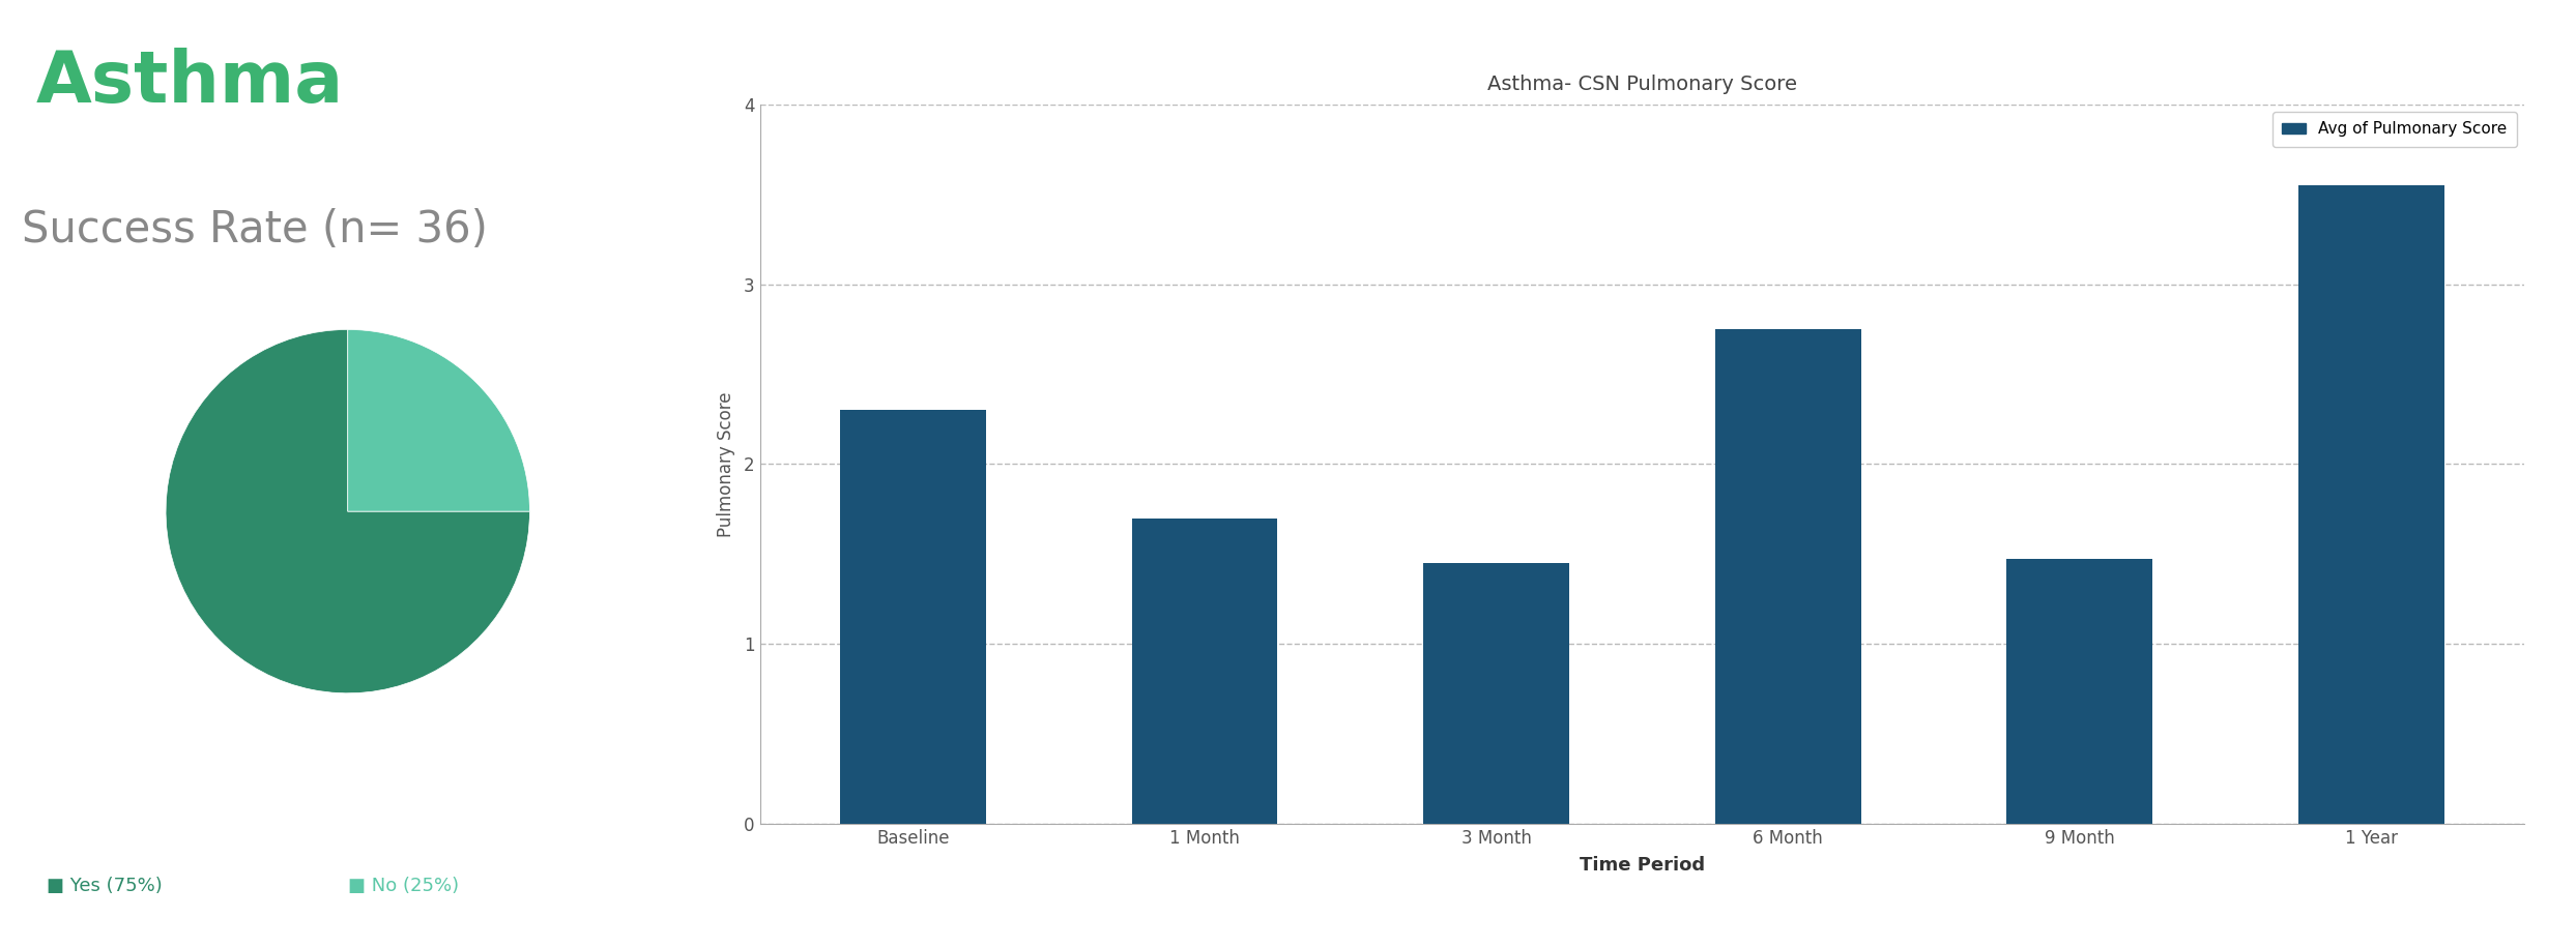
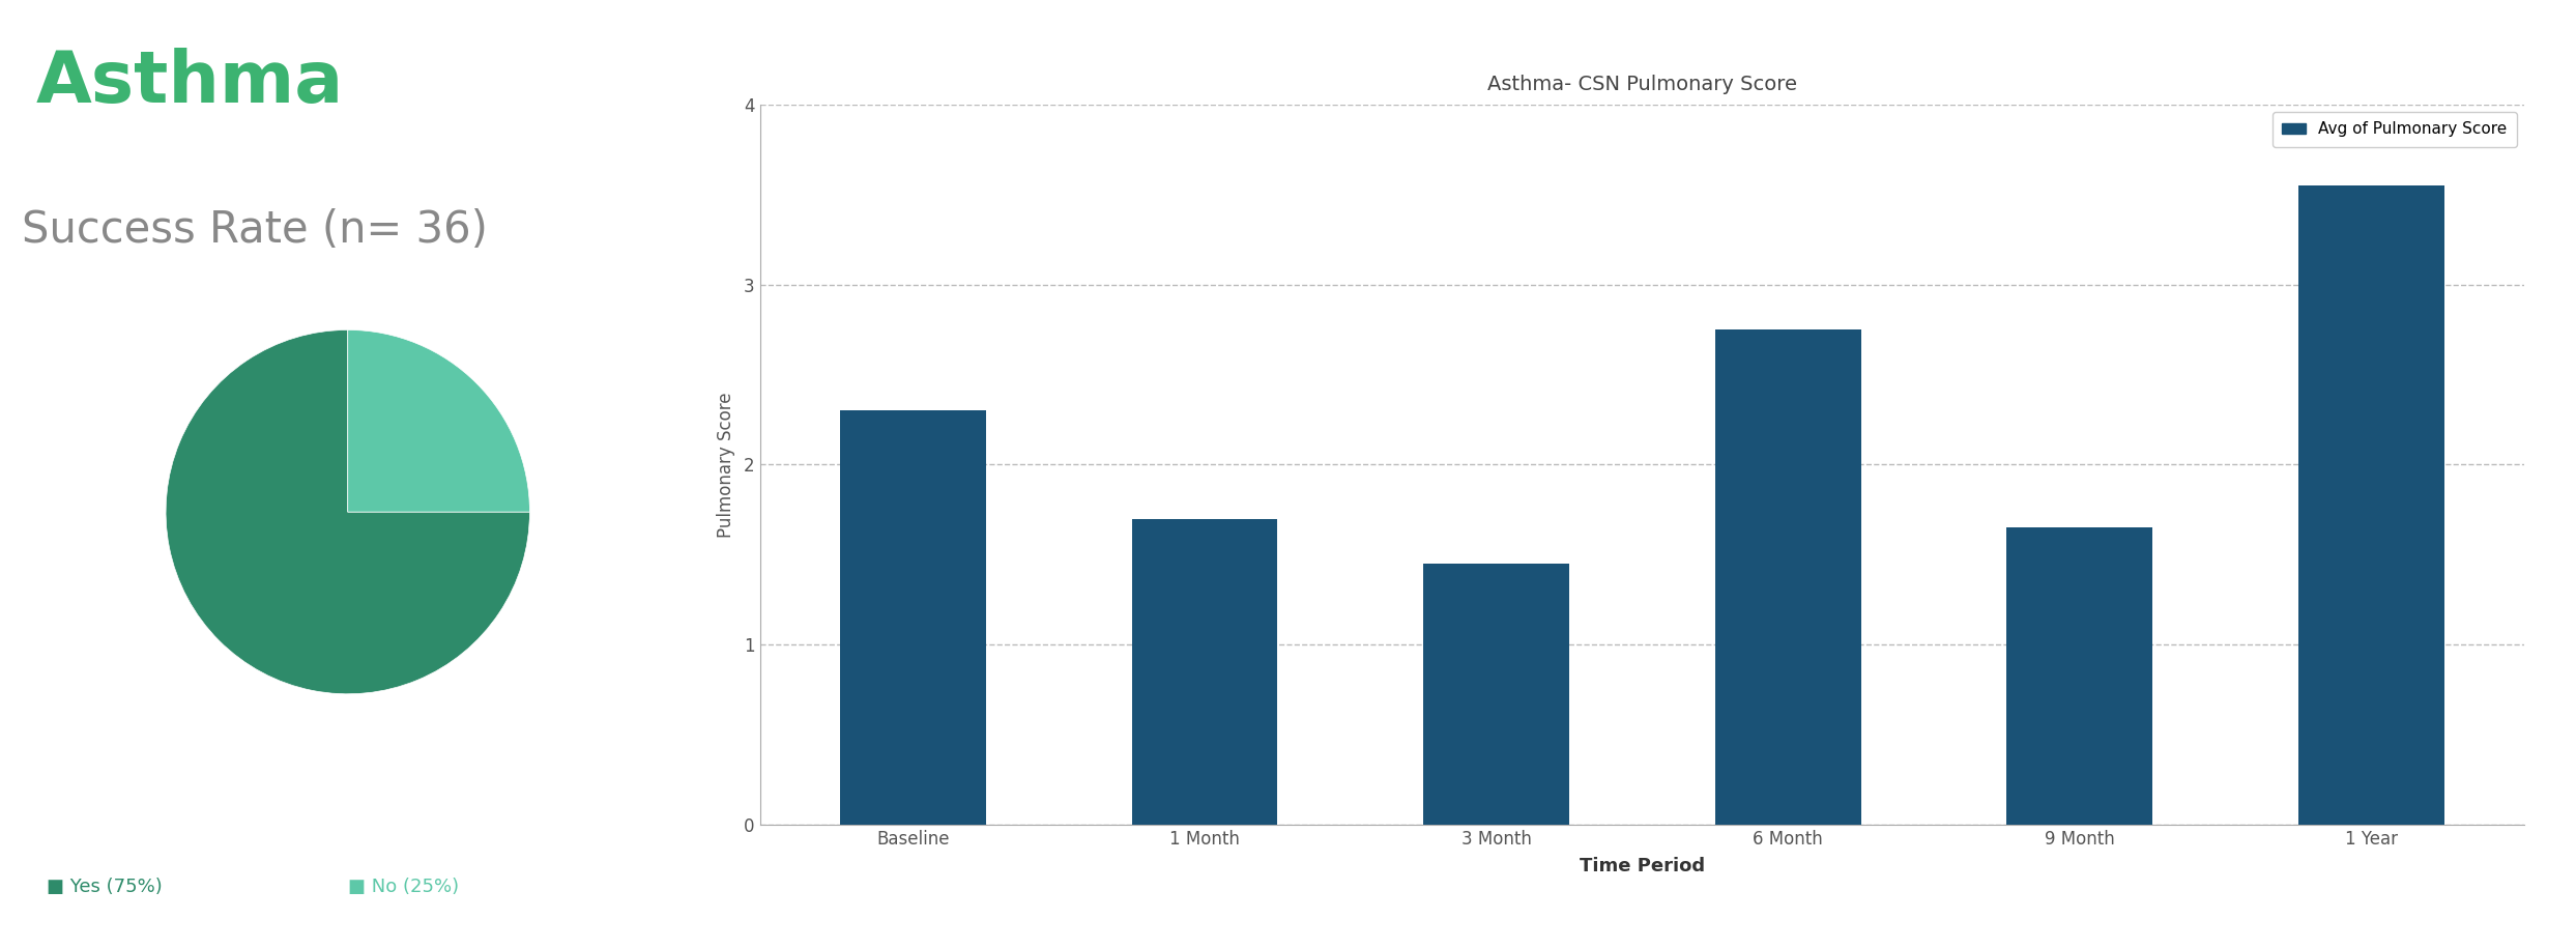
9 Month: 1.47 -> 1.65
